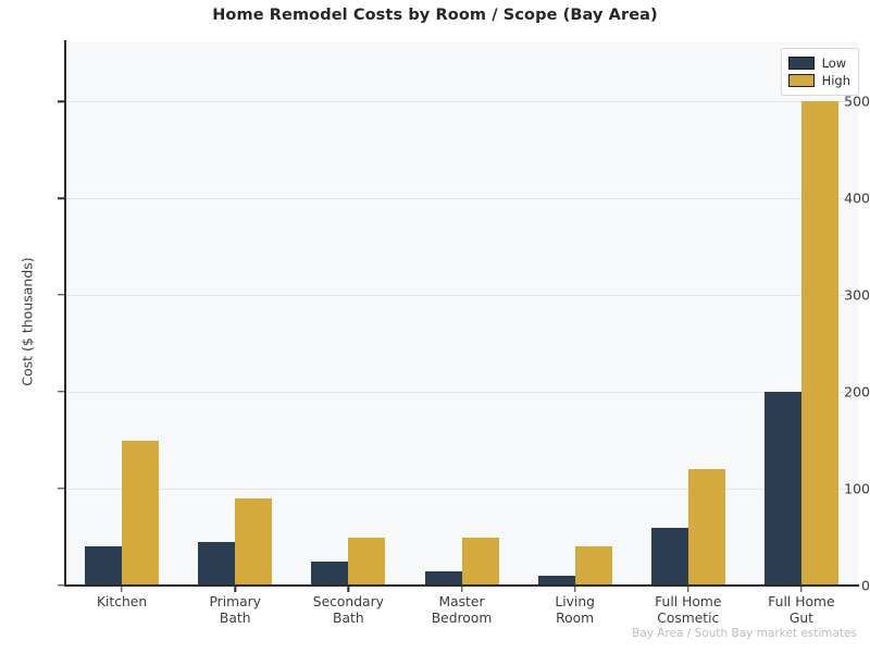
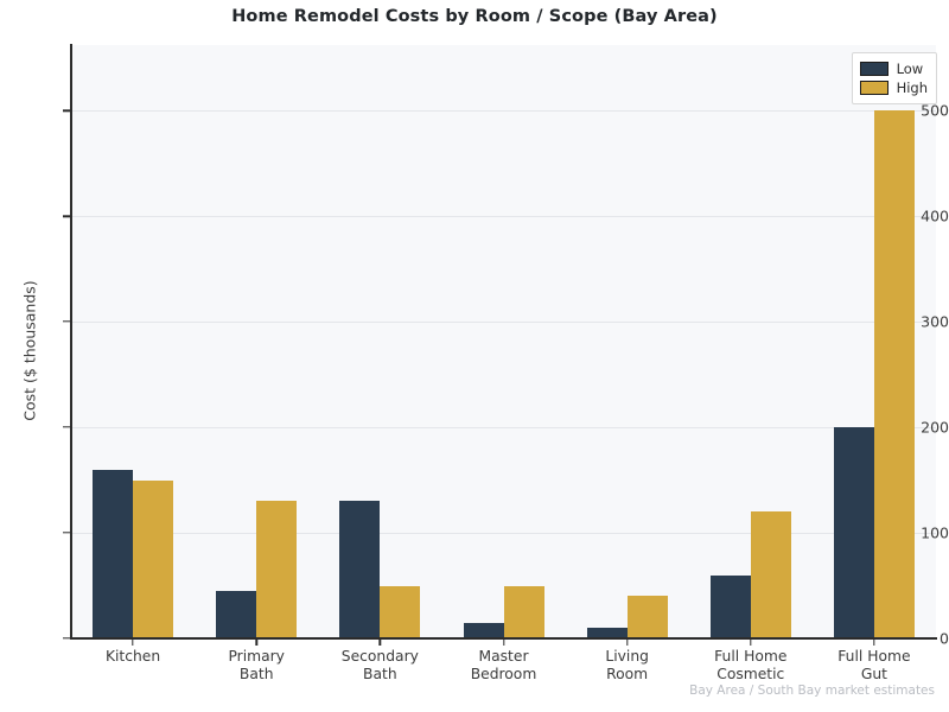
Low/Kitchen: 40 -> 160
High/Primary Bath: 90 -> 130
Low/Secondary Bath: 20 -> 130
